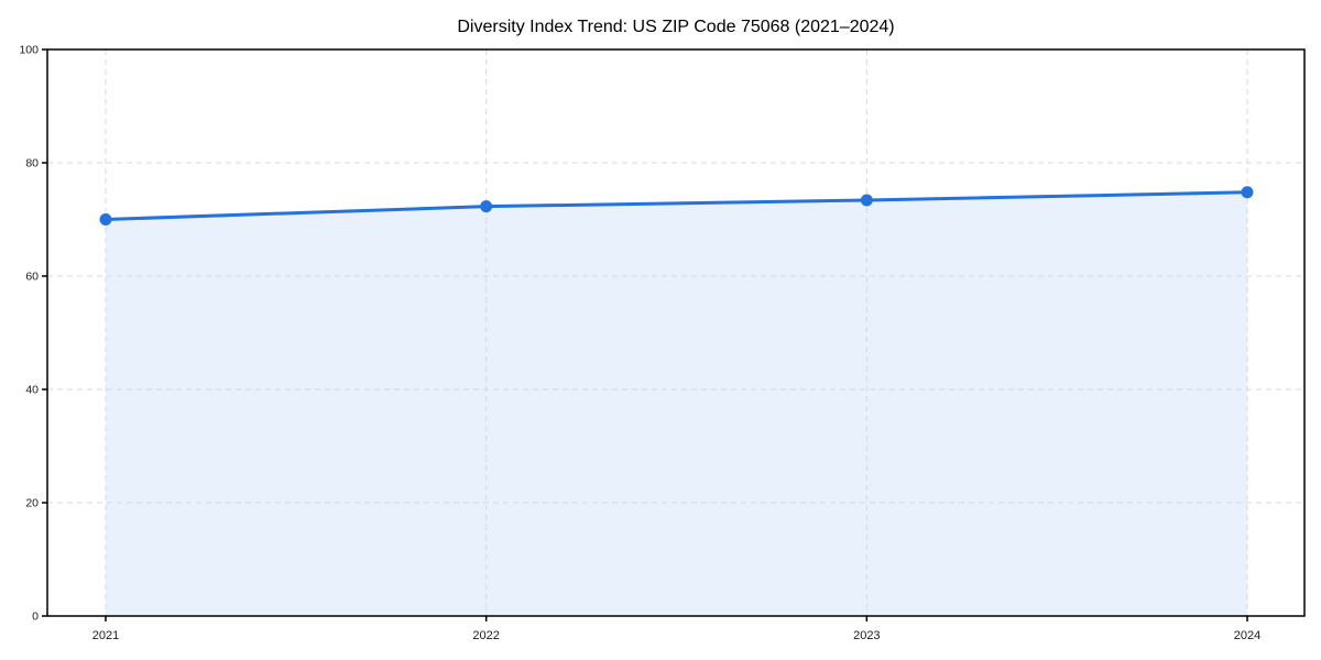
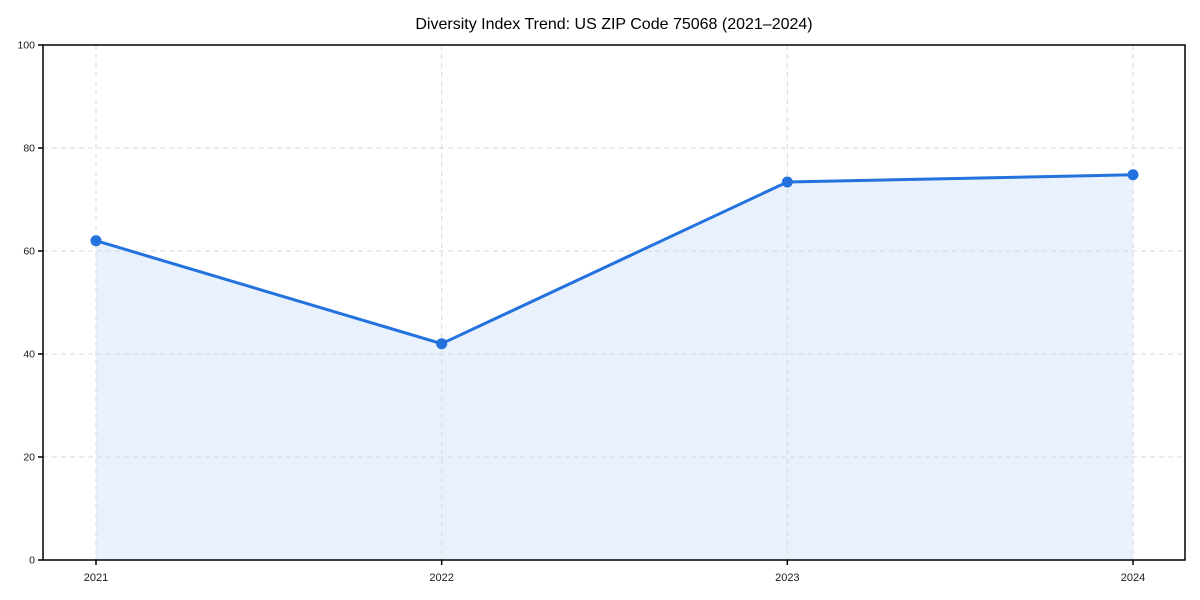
2021: 70 -> 62
2022: 72 -> 42
